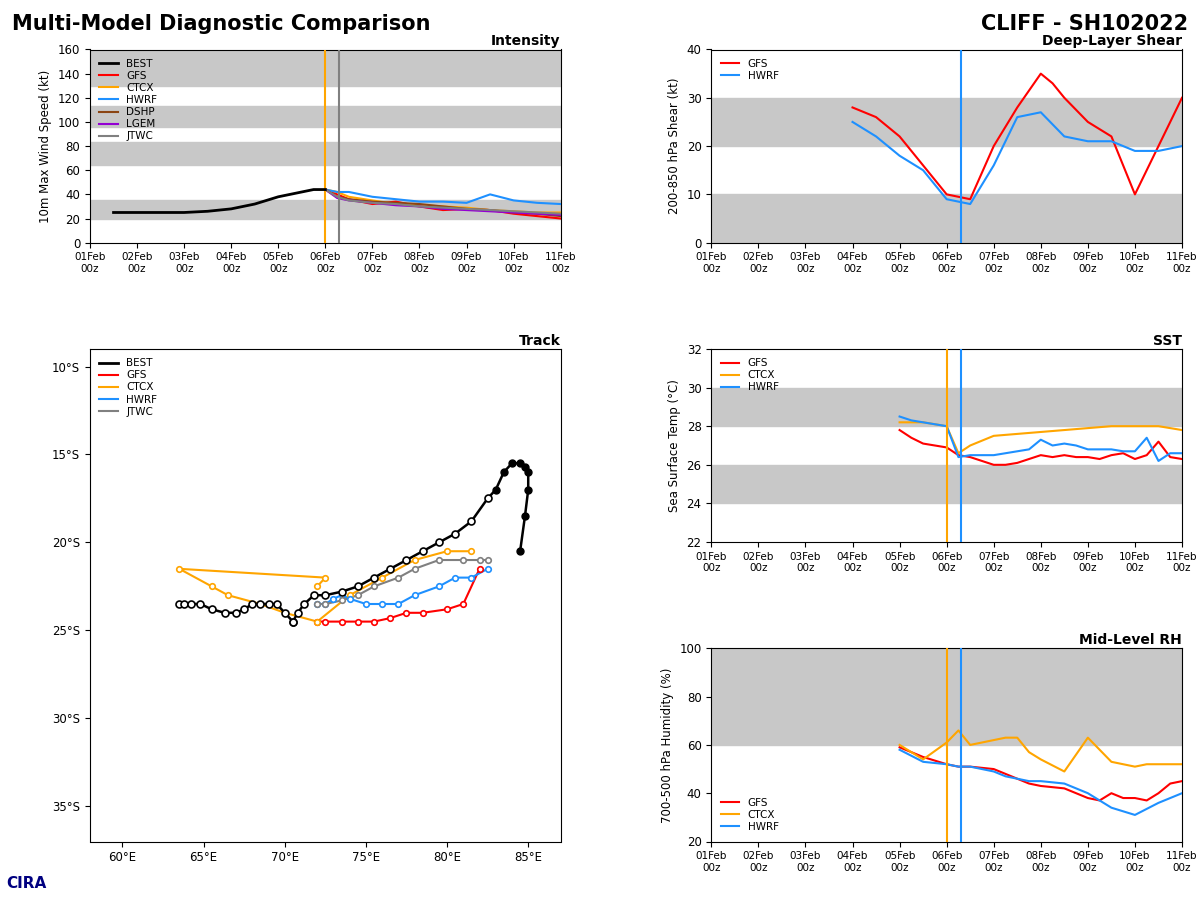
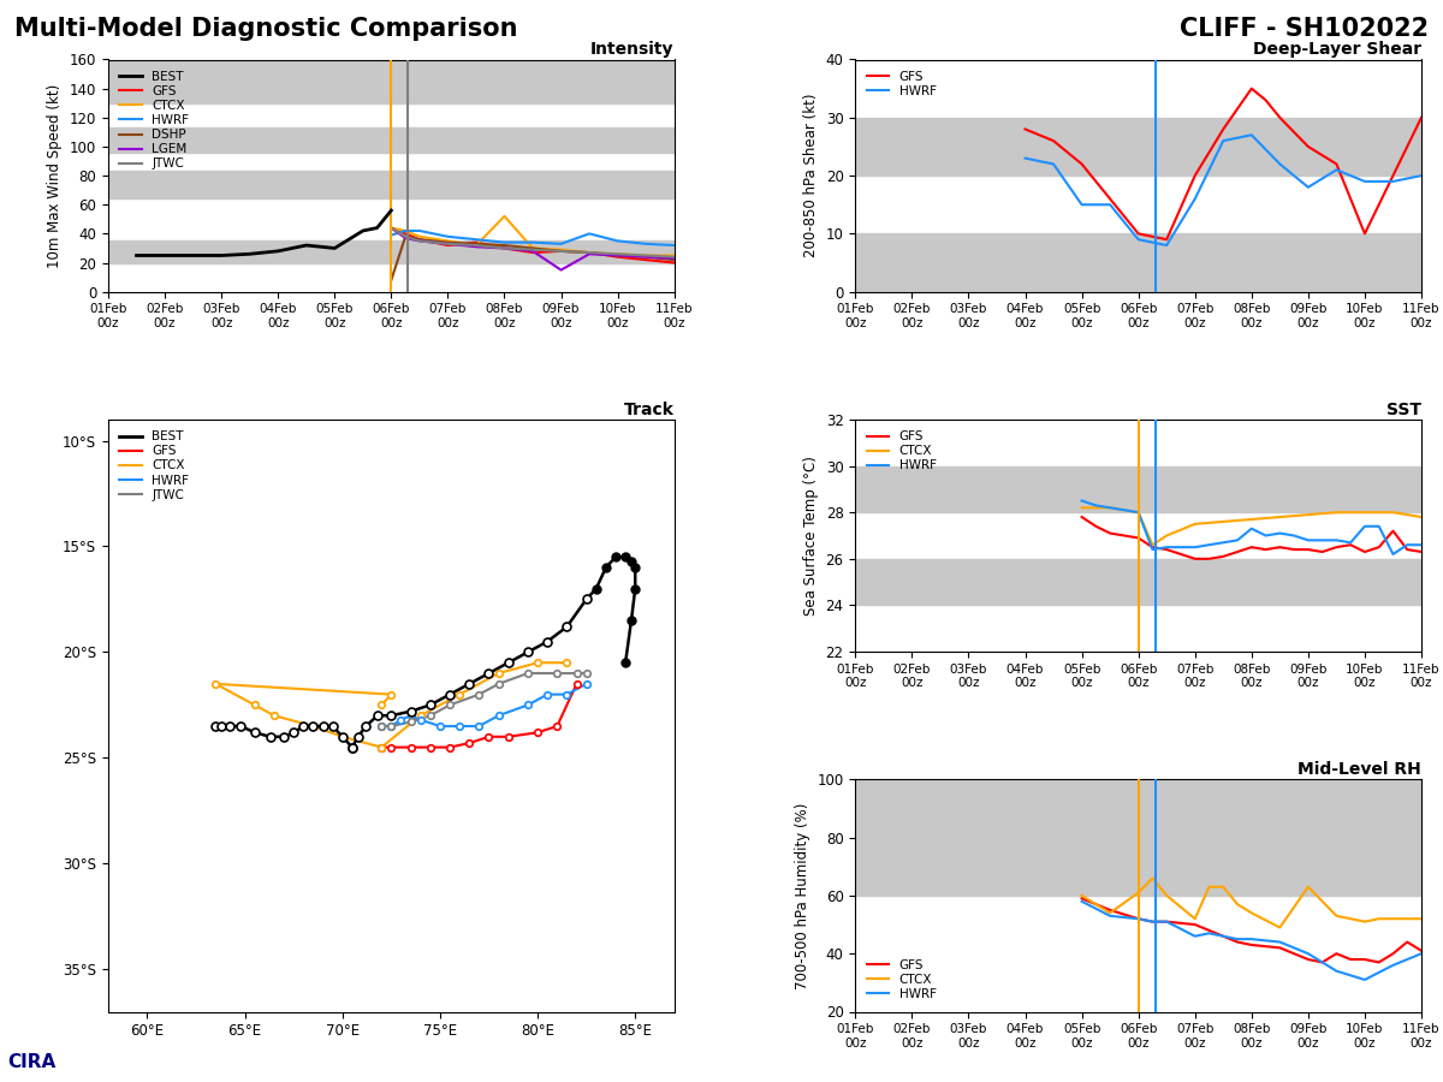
Intensity/BEST/05Feb 00z: 38 -> 30
Intensity/BEST/06Feb 00z: 44 -> 56
Intensity/HWRF/06Feb 00z: 44 -> 39
Intensity/DSHP/06Feb 00z: 44 -> 8
Intensity/CTCX/08Feb 00z: 31 -> 52
Intensity/LGEM/09Feb 00z: 27 -> 15
Deep-Layer Shear/HWRF/04Feb 00z: 25 -> 23
Deep-Layer Shear/HWRF/05Feb 00z: 18 -> 15
Deep-Layer Shear/HWRF/09Feb 00z: 21 -> 18
SST/HWRF/10Feb 00z: 26.7 -> 27.4
Mid-Level RH/CTCX/07Feb 00z: 62 -> 52
Mid-Level RH/HWRF/07Feb 00z: 49 -> 46
Mid-Level RH/GFS/11Feb 00z: 45 -> 41
